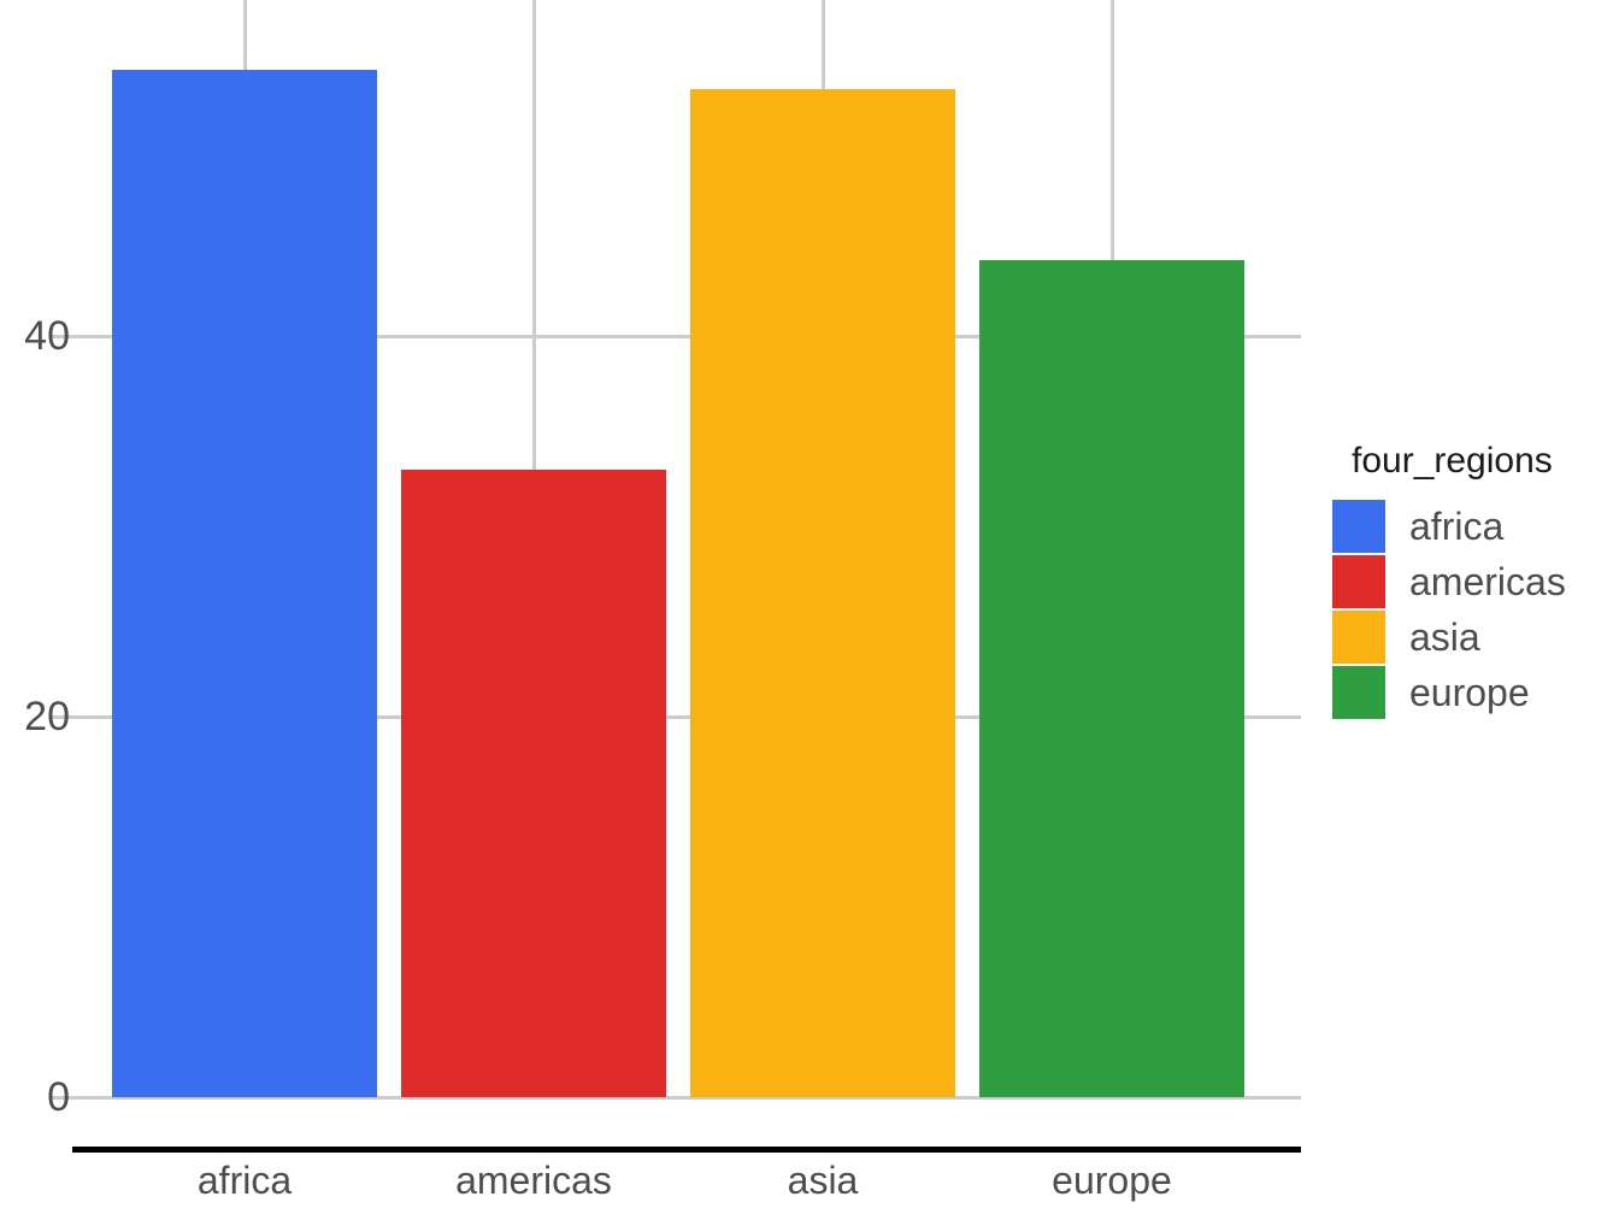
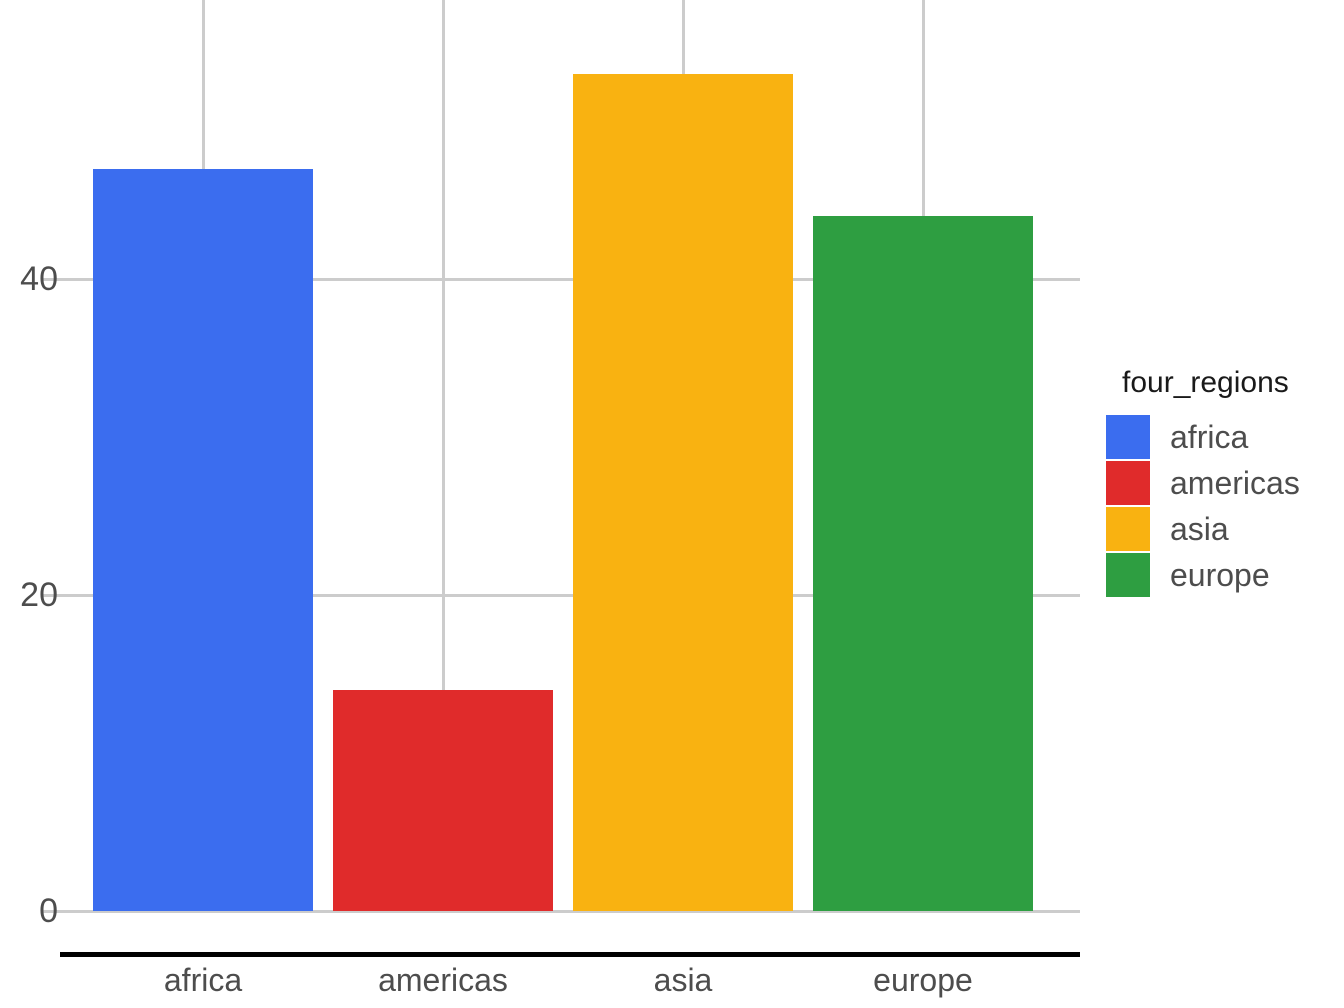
africa: 54 -> 47
americas: 33 -> 14
